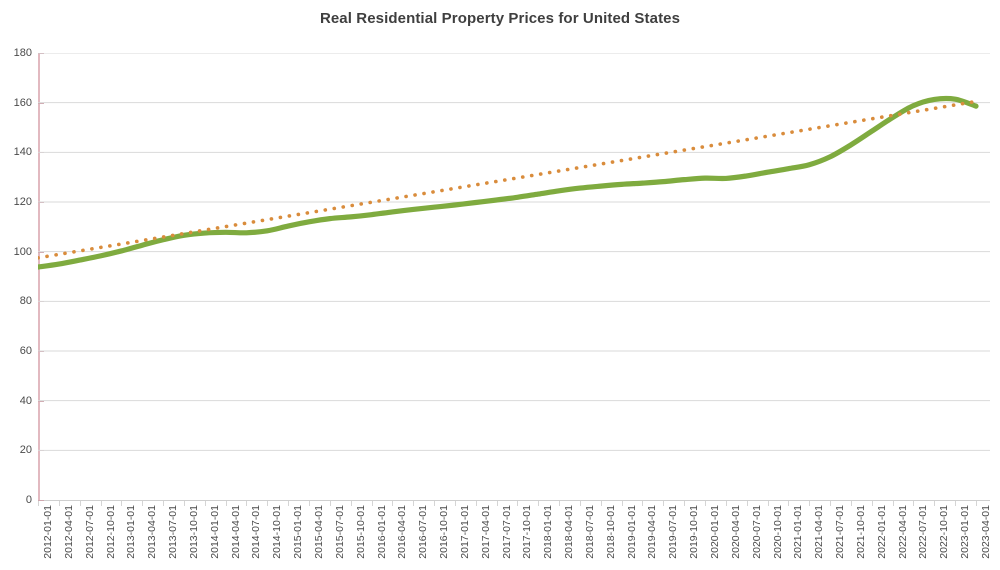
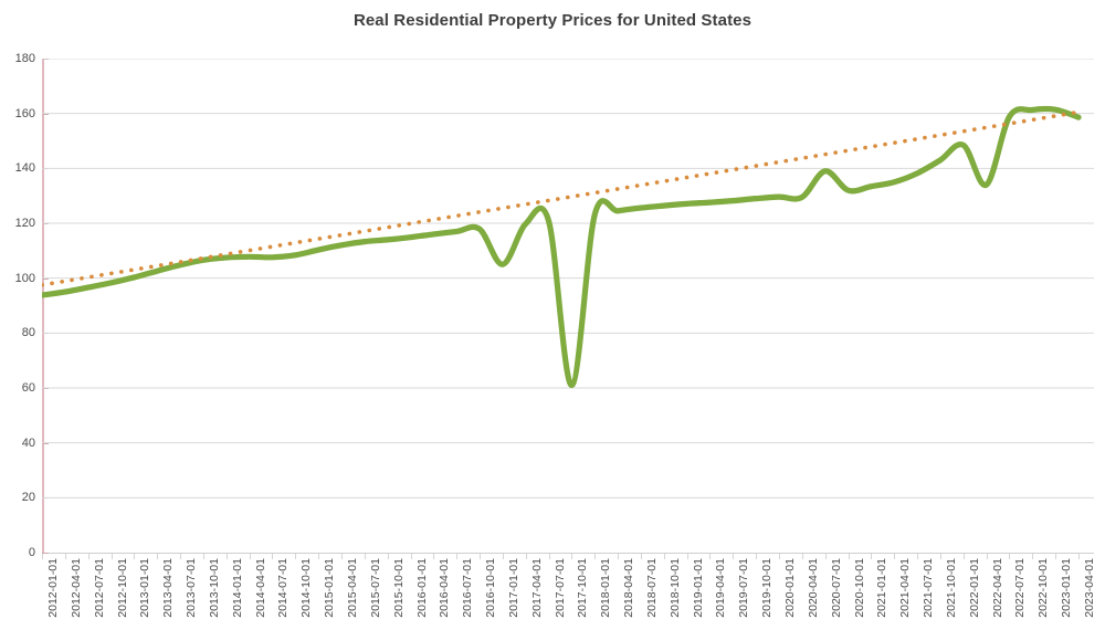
Real Residential Property Prices for United States/2017-01-01: 119 -> 105
Real Residential Property Prices for United States/2017-10-01: 122 -> 61
Real Residential Property Prices for United States/2020-07-01: 130 -> 139
Real Residential Property Prices for United States/2022-04-01: 154 -> 134
